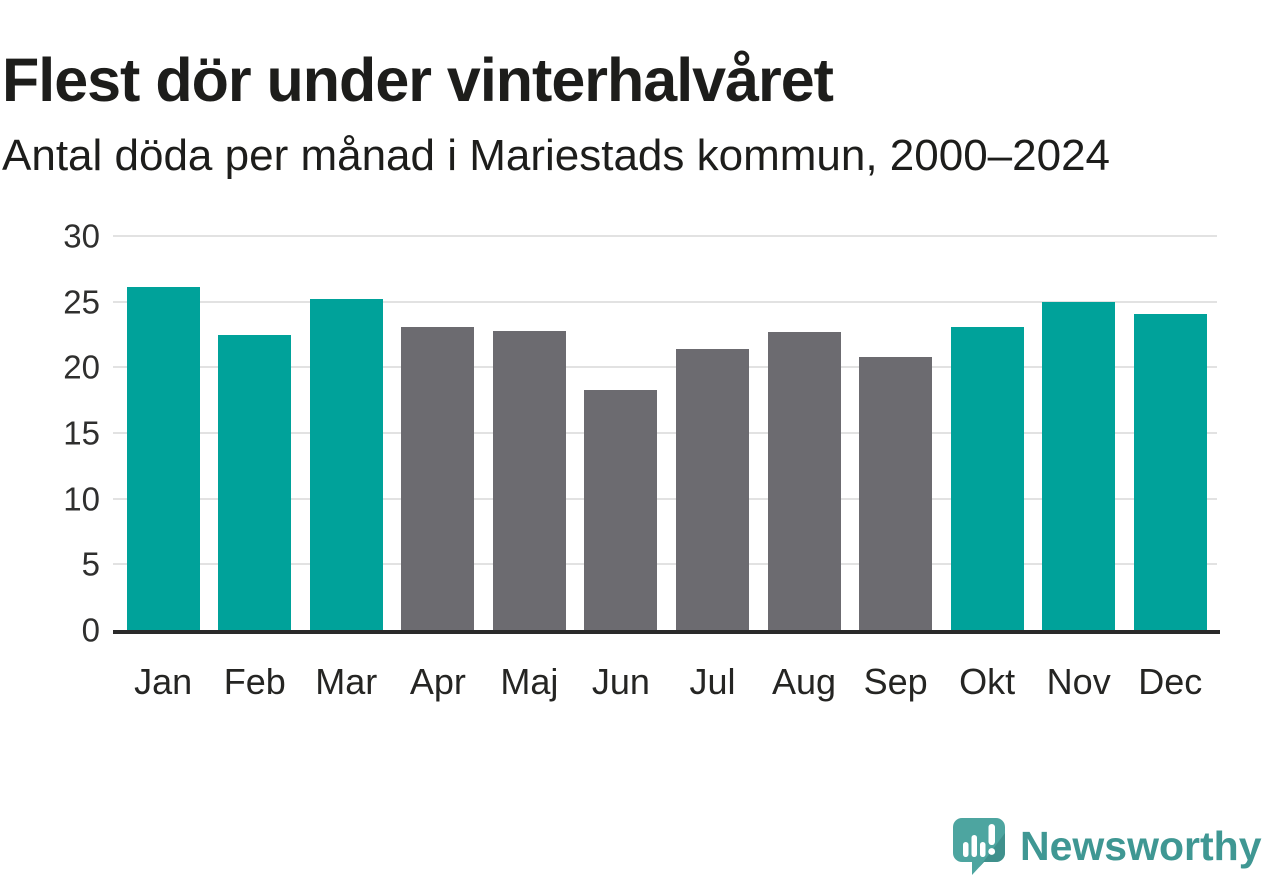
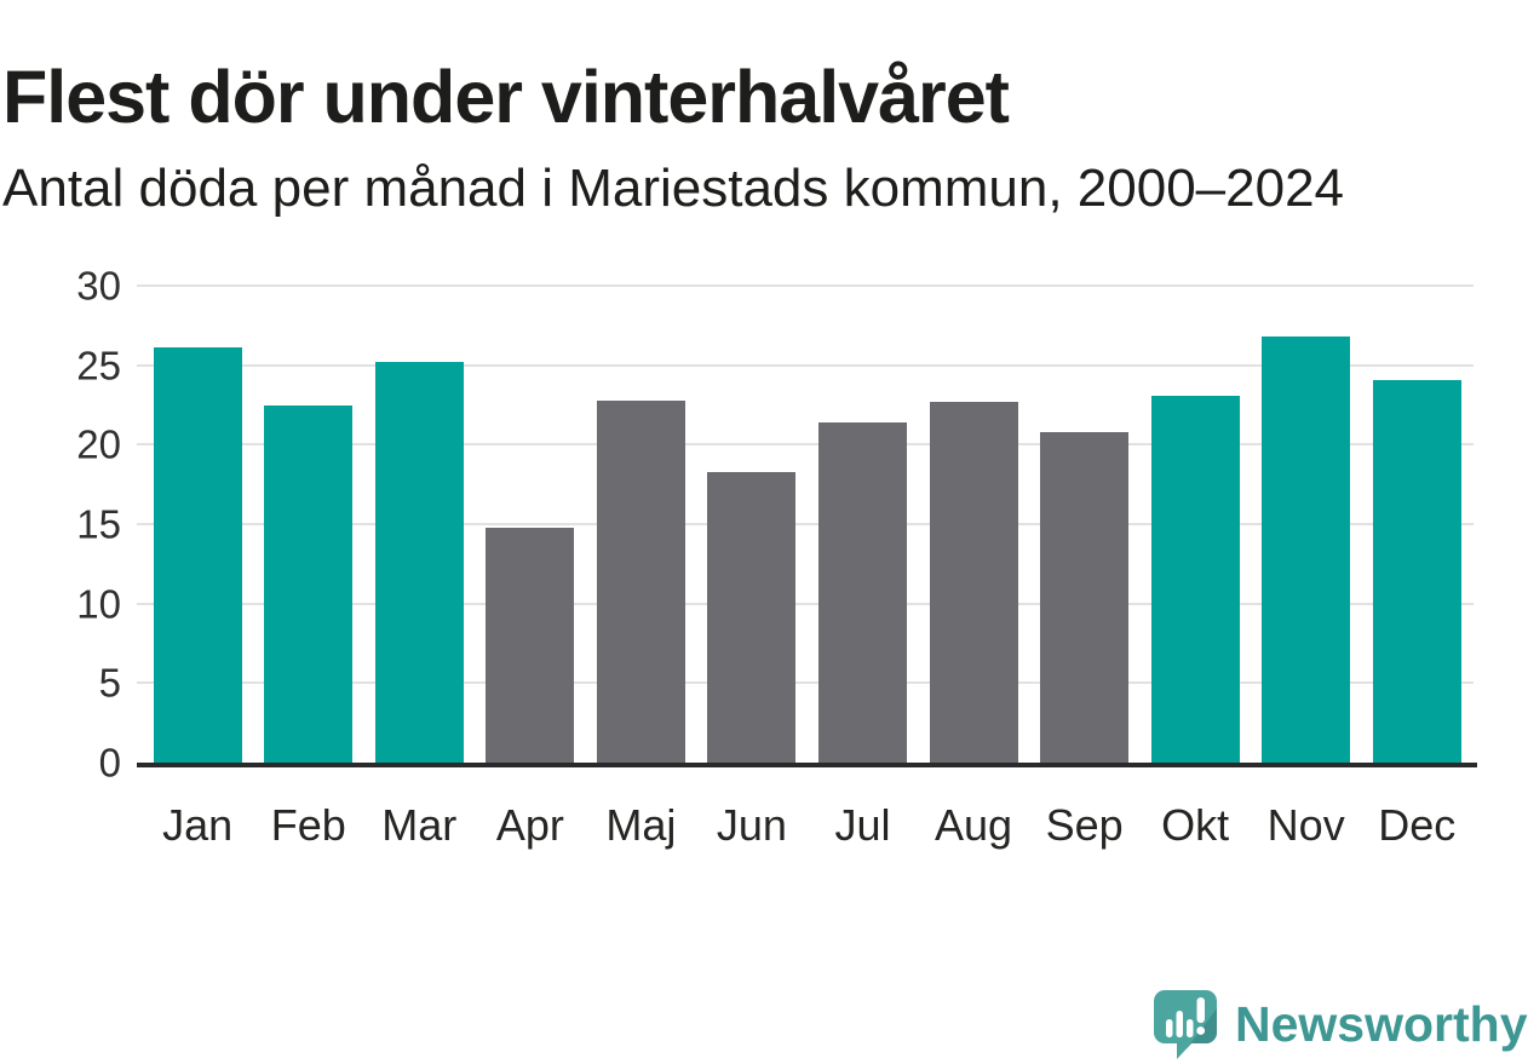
Apr: 23.1 -> 14.8
Nov: 25.0 -> 26.8
